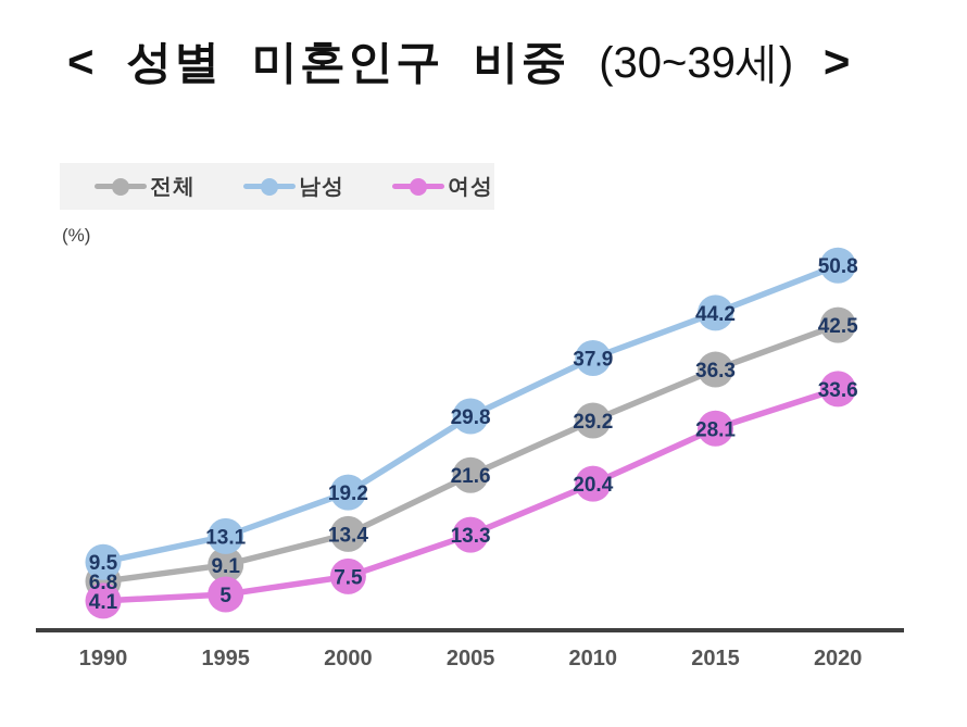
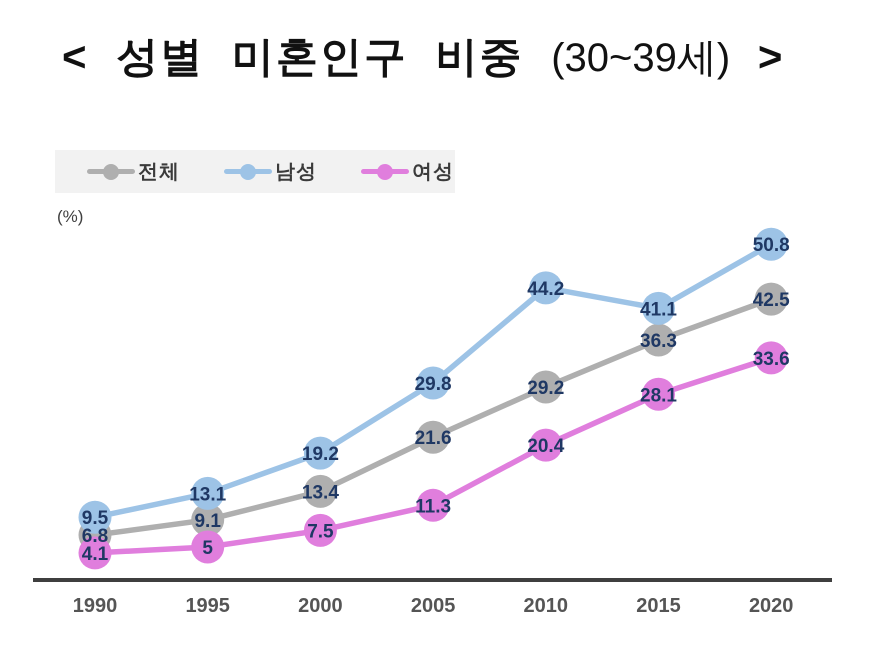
여성/2005: 13.3 -> 11.3
남성/2010: 37.9 -> 44.2
남성/2015: 44.2 -> 41.1
